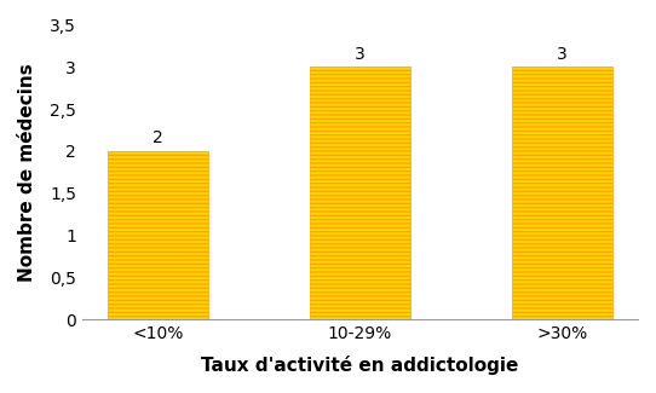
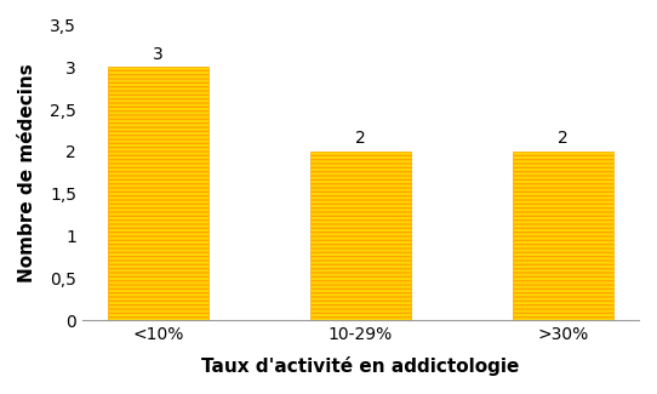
<10%: 2 -> 3
10-29%: 3 -> 2
>30%: 3 -> 2
